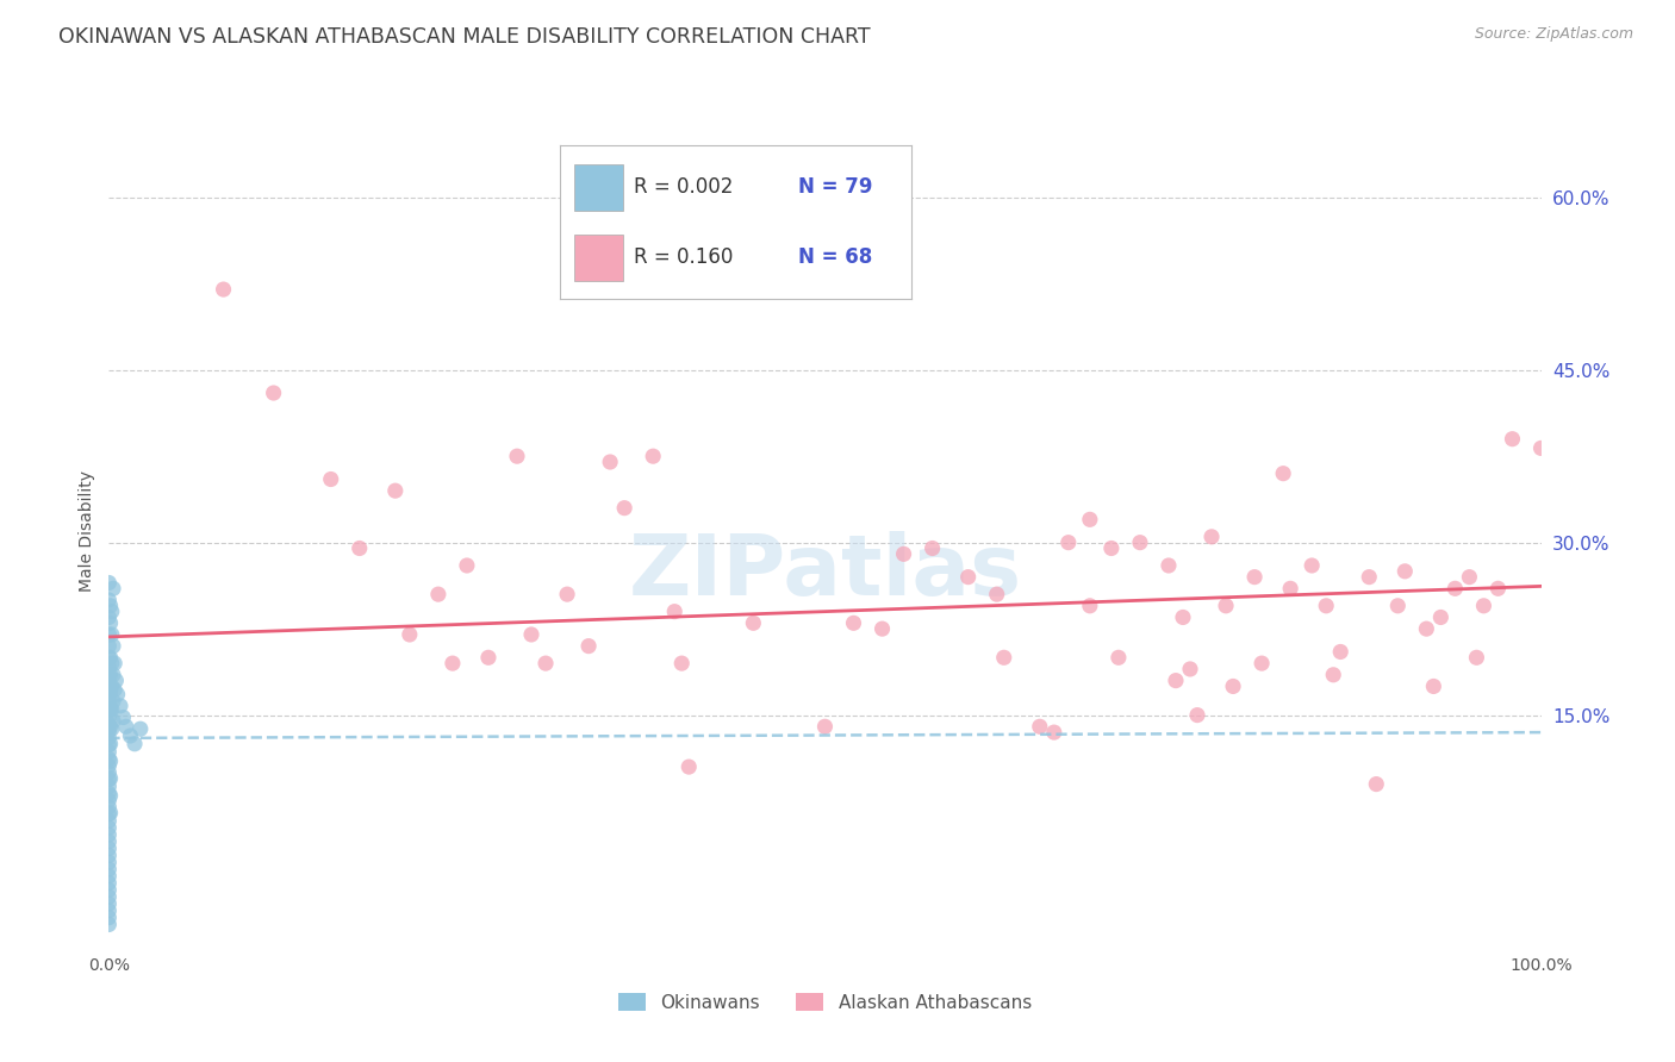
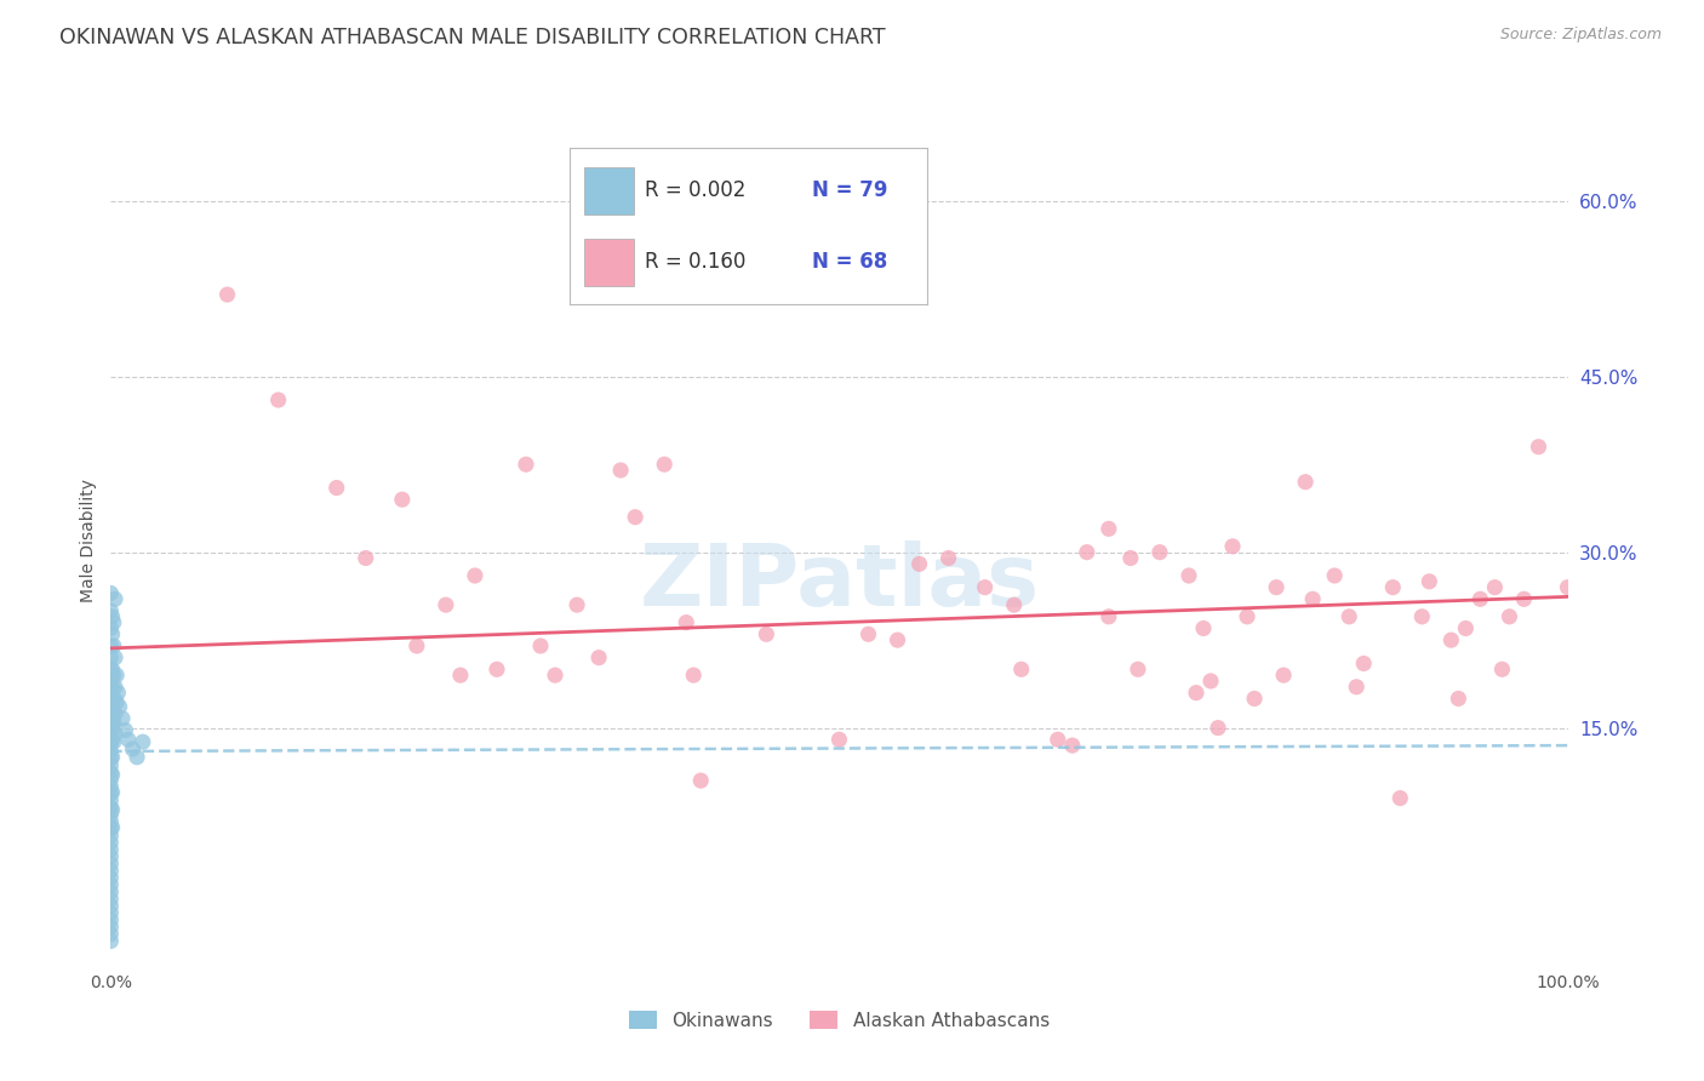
Alaskan Athabascans/100.0%: 38.2% -> 27.0%
